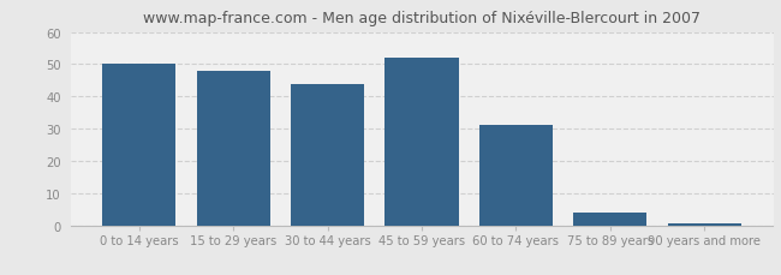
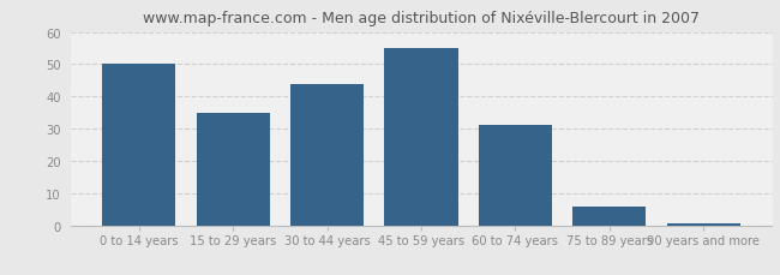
15 to 29 years: 48.0 -> 35.0
45 to 59 years: 52.0 -> 55.0
75 to 89 years: 4.0 -> 6.0
